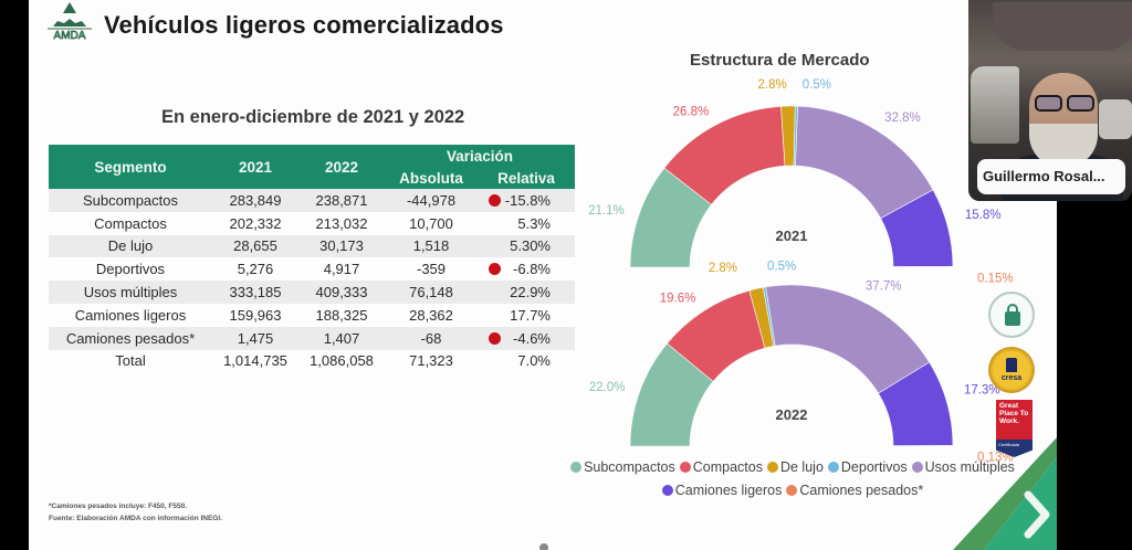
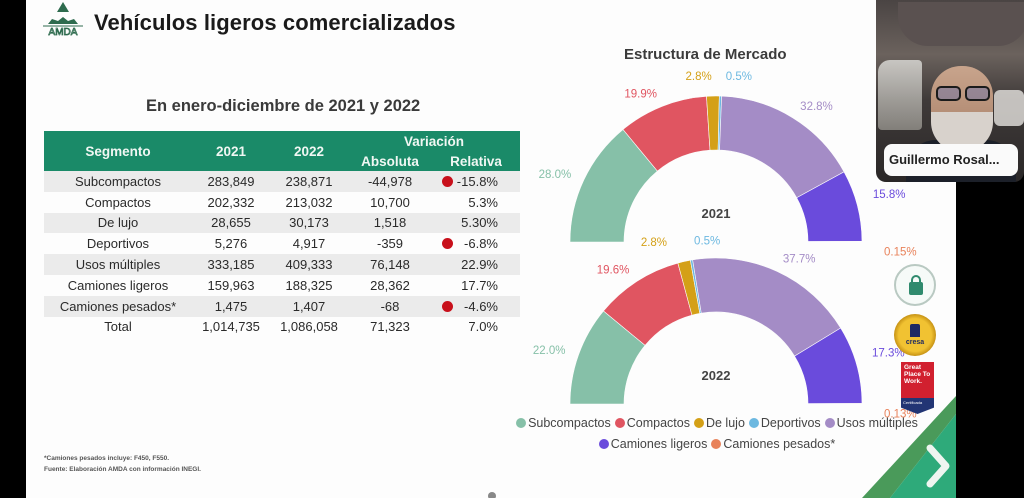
2021/Subcompactos: 21.1% -> 28.0%
2021/Compactos: 26.8% -> 19.9%
